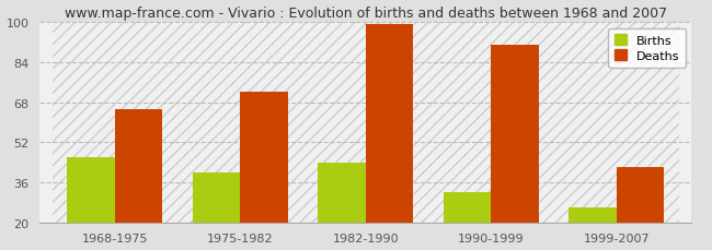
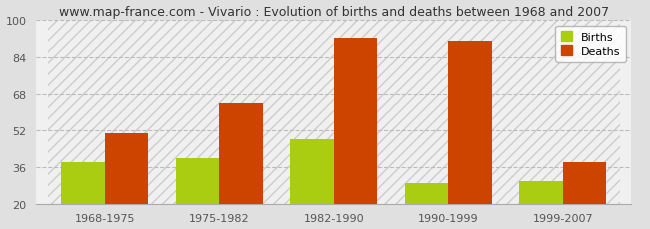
Births/1968-1975: 46 -> 38
Deaths/1968-1975: 65 -> 51
Deaths/1975-1982: 72 -> 64
Births/1982-1990: 44 -> 48
Deaths/1982-1990: 99 -> 92
Births/1990-1999: 32 -> 29
Births/1999-2007: 26 -> 30
Deaths/1999-2007: 42 -> 38
